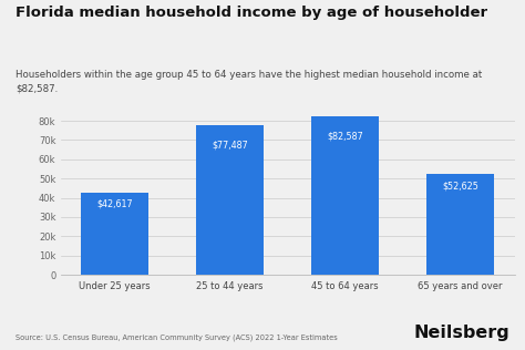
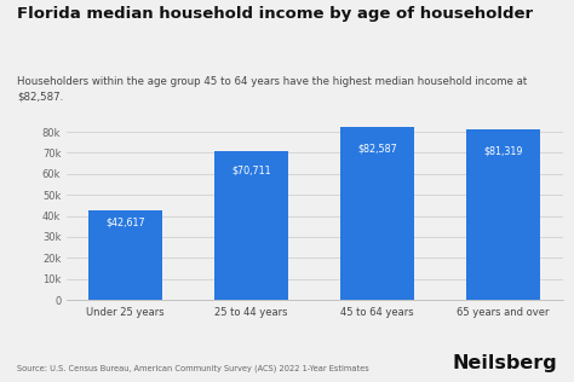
25 to 44 years: $77,487 -> $70,711
65 years and over: $52,625 -> $81,319
